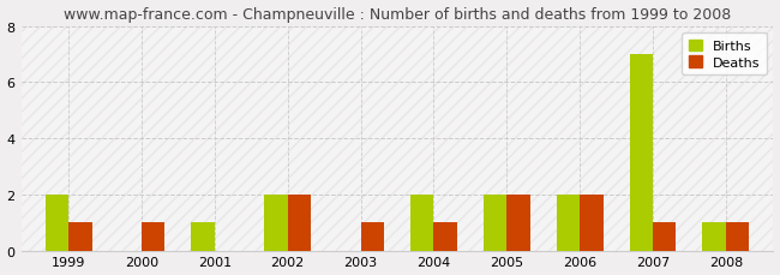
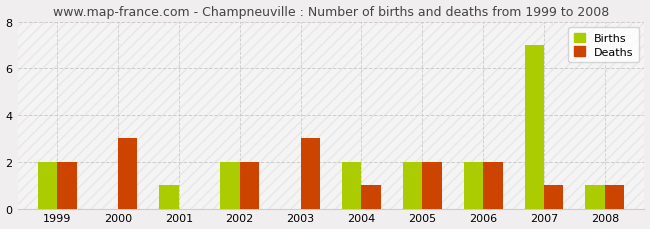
Deaths/1999: 1 -> 2
Deaths/2000: 1 -> 3
Deaths/2003: 1 -> 3
